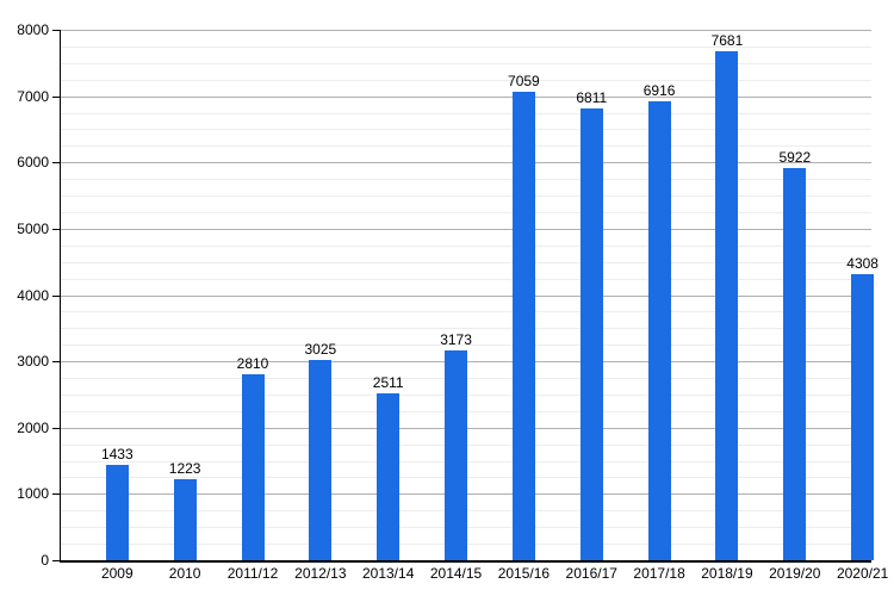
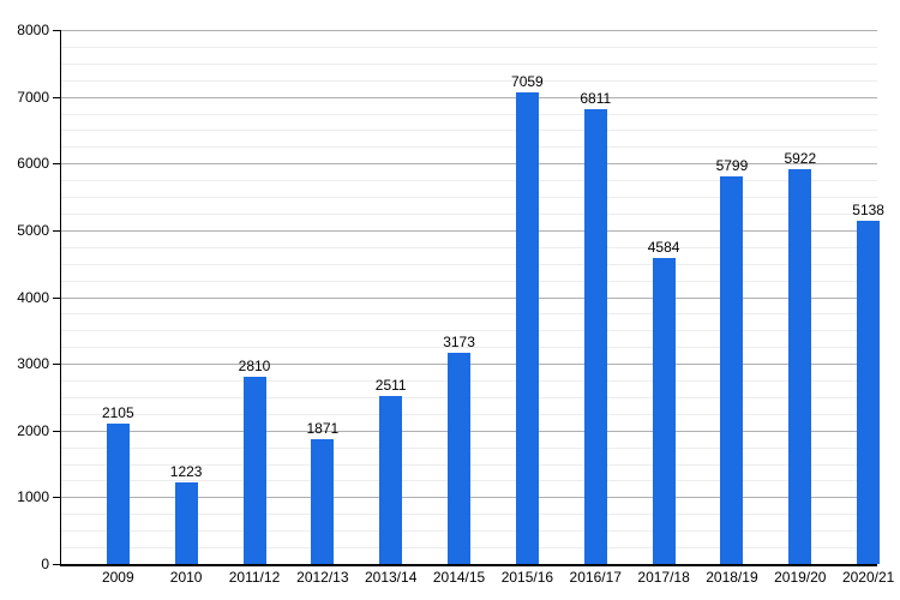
2009: 1433 -> 2105
2012/13: 3025 -> 1871
2017/18: 6916 -> 4584
2018/19: 7681 -> 5799
2020/21: 4308 -> 5138
